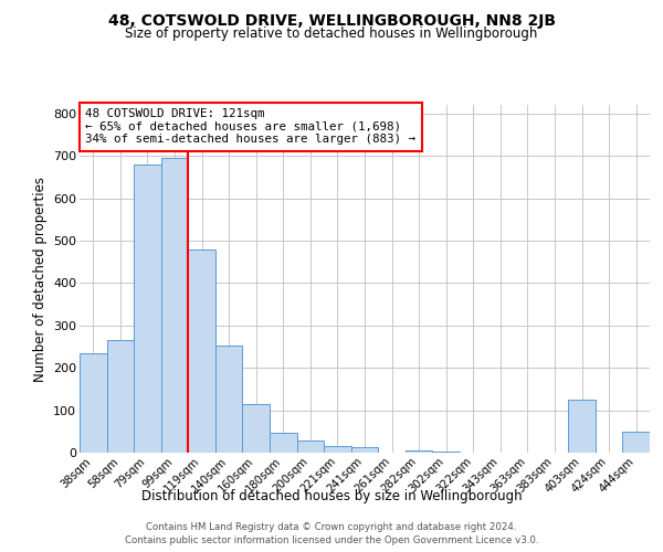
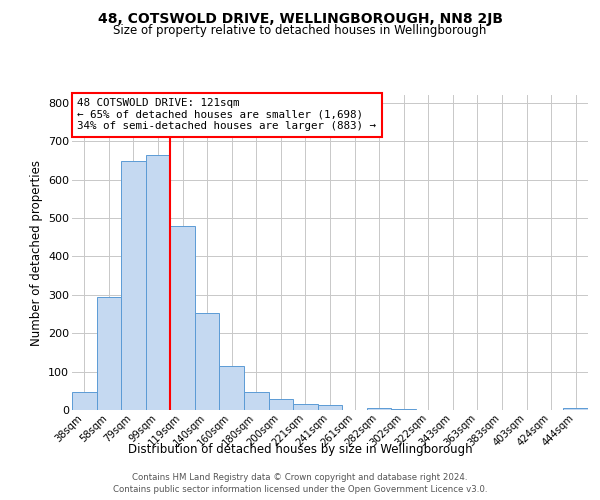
38sqm: 235 -> 47
58sqm: 265 -> 293
79sqm: 680 -> 648
99sqm: 695 -> 663
403sqm: 125 -> 1
444sqm: 50 -> 5
